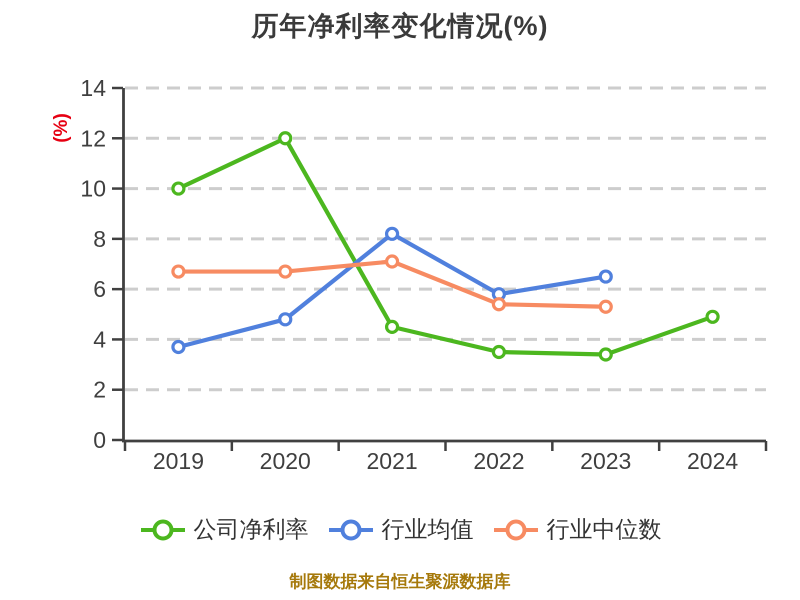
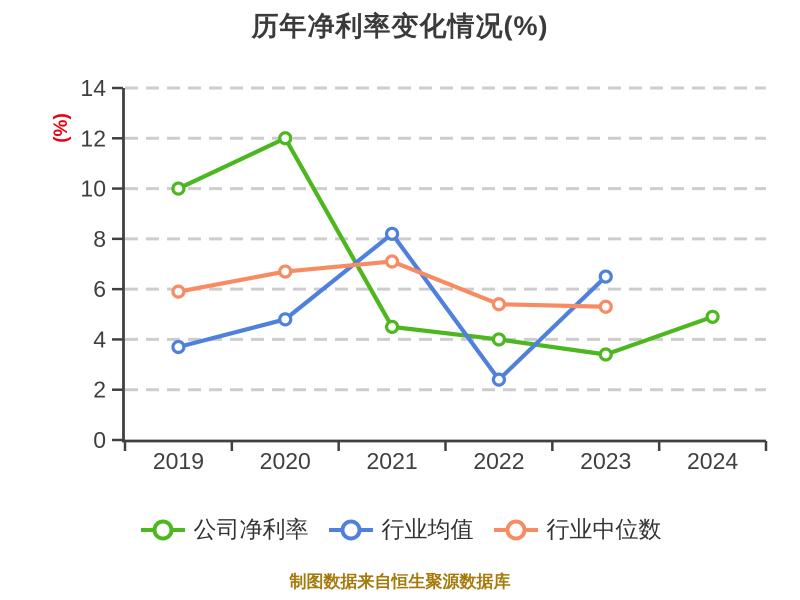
行业中位数/2019: 6.7 -> 5.9
公司净利率/2022: 3.5 -> 4.0
行业均值/2022: 5.8 -> 2.4
